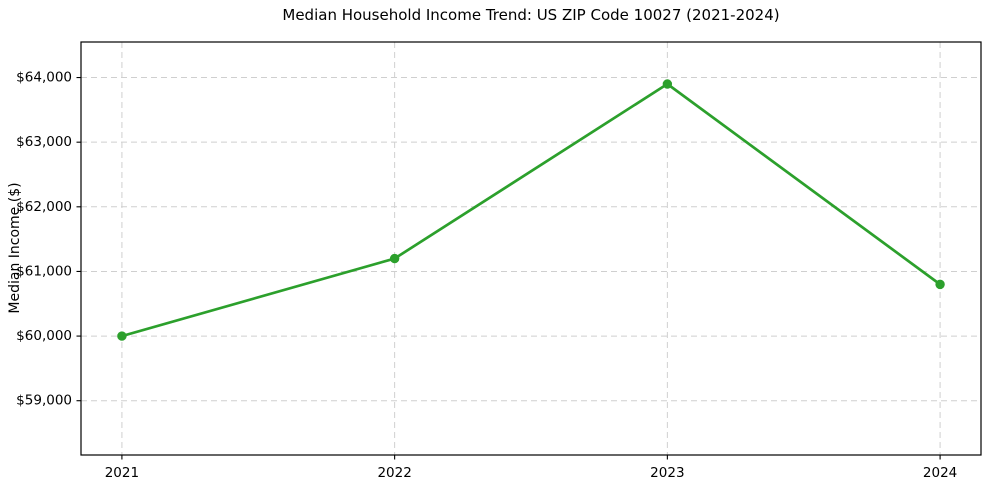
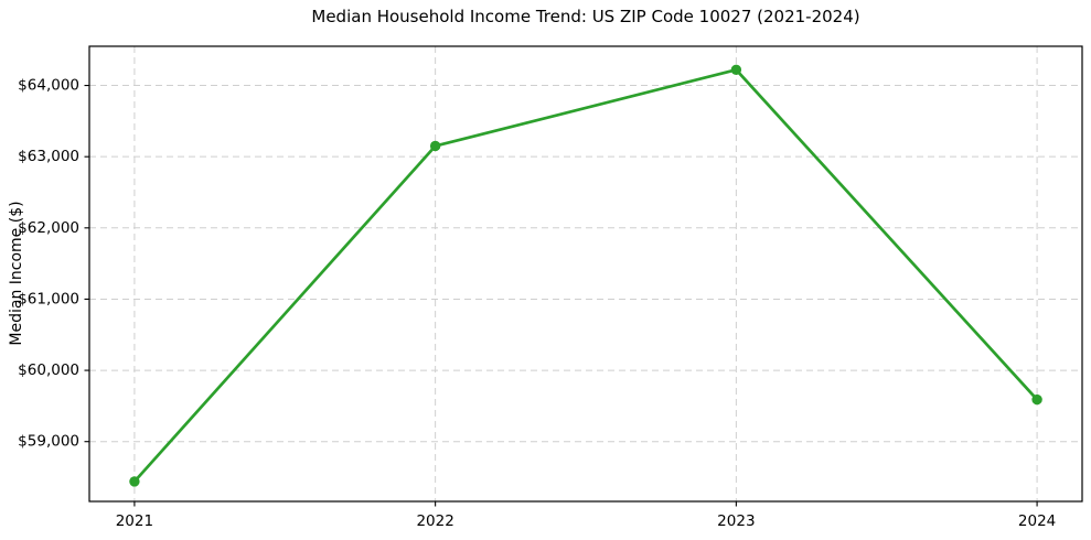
2021: $60000 -> $58400
2022: $61200 -> $63200
2023: $63900 -> $64200
2024: $60800 -> $59600
